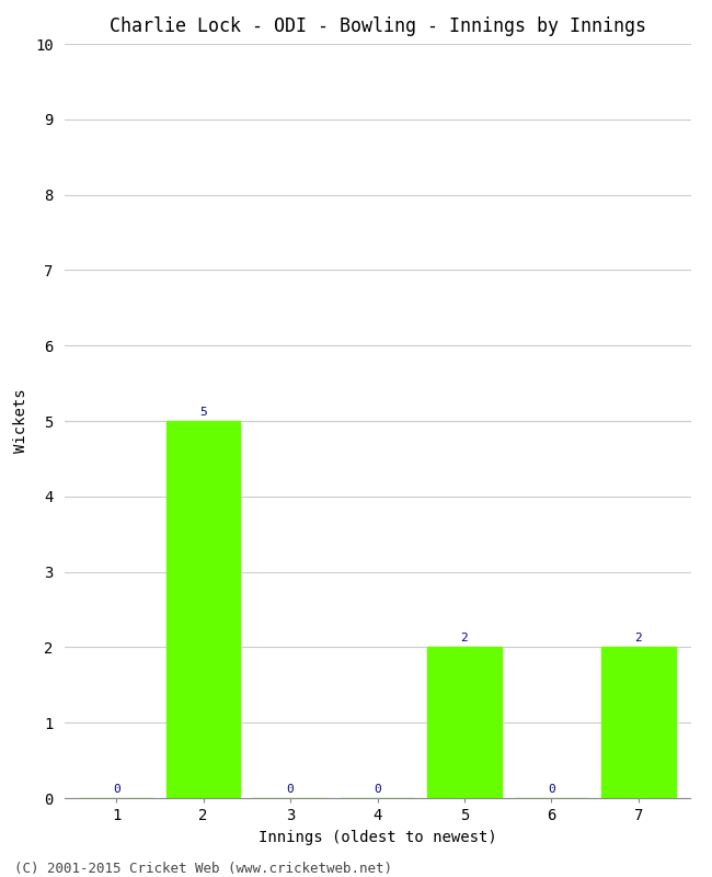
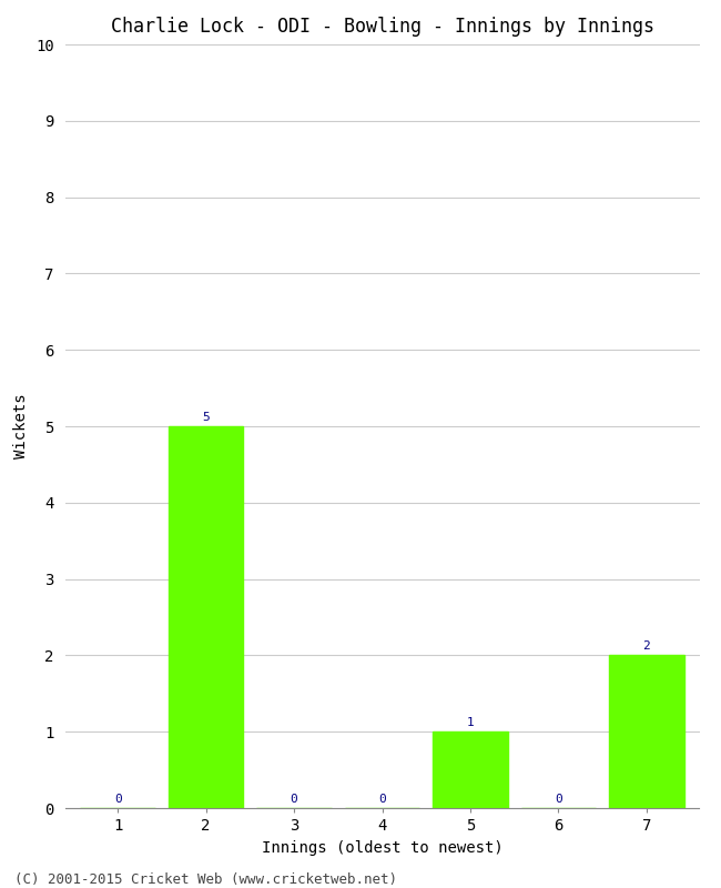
5: 2 -> 1
